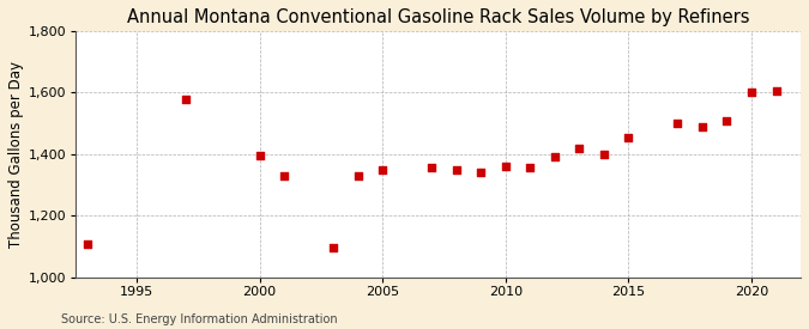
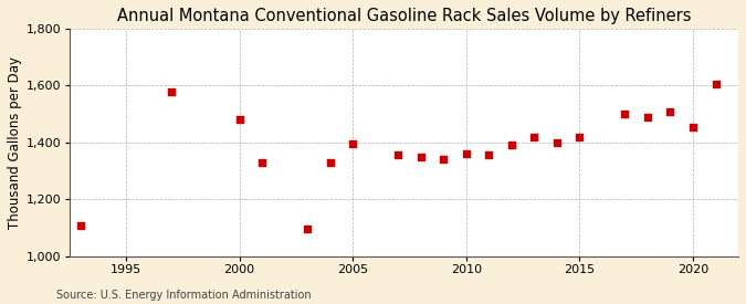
2000: 1,395 -> 1,480
2005: 1,350 -> 1,395
2015: 1,455 -> 1,420
2020: 1,600 -> 1,455
